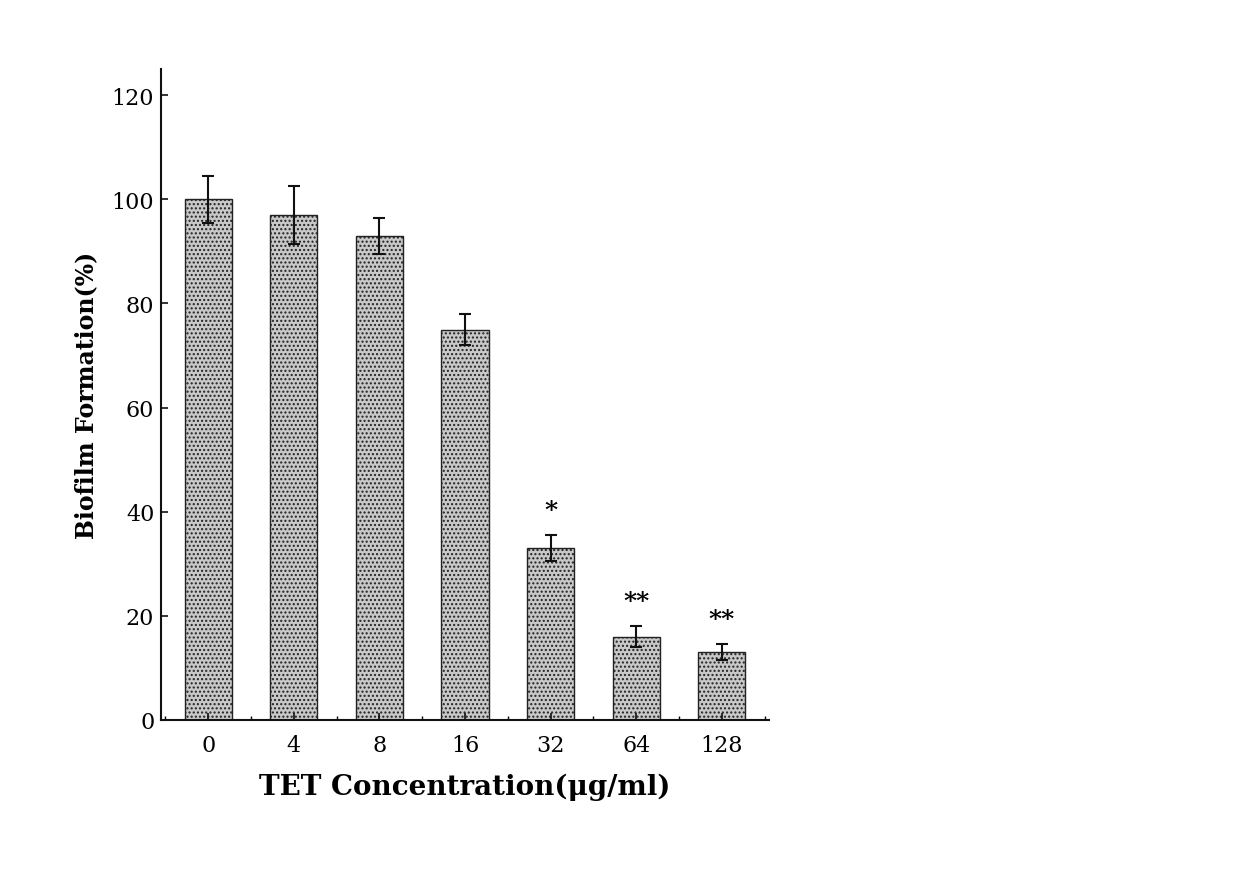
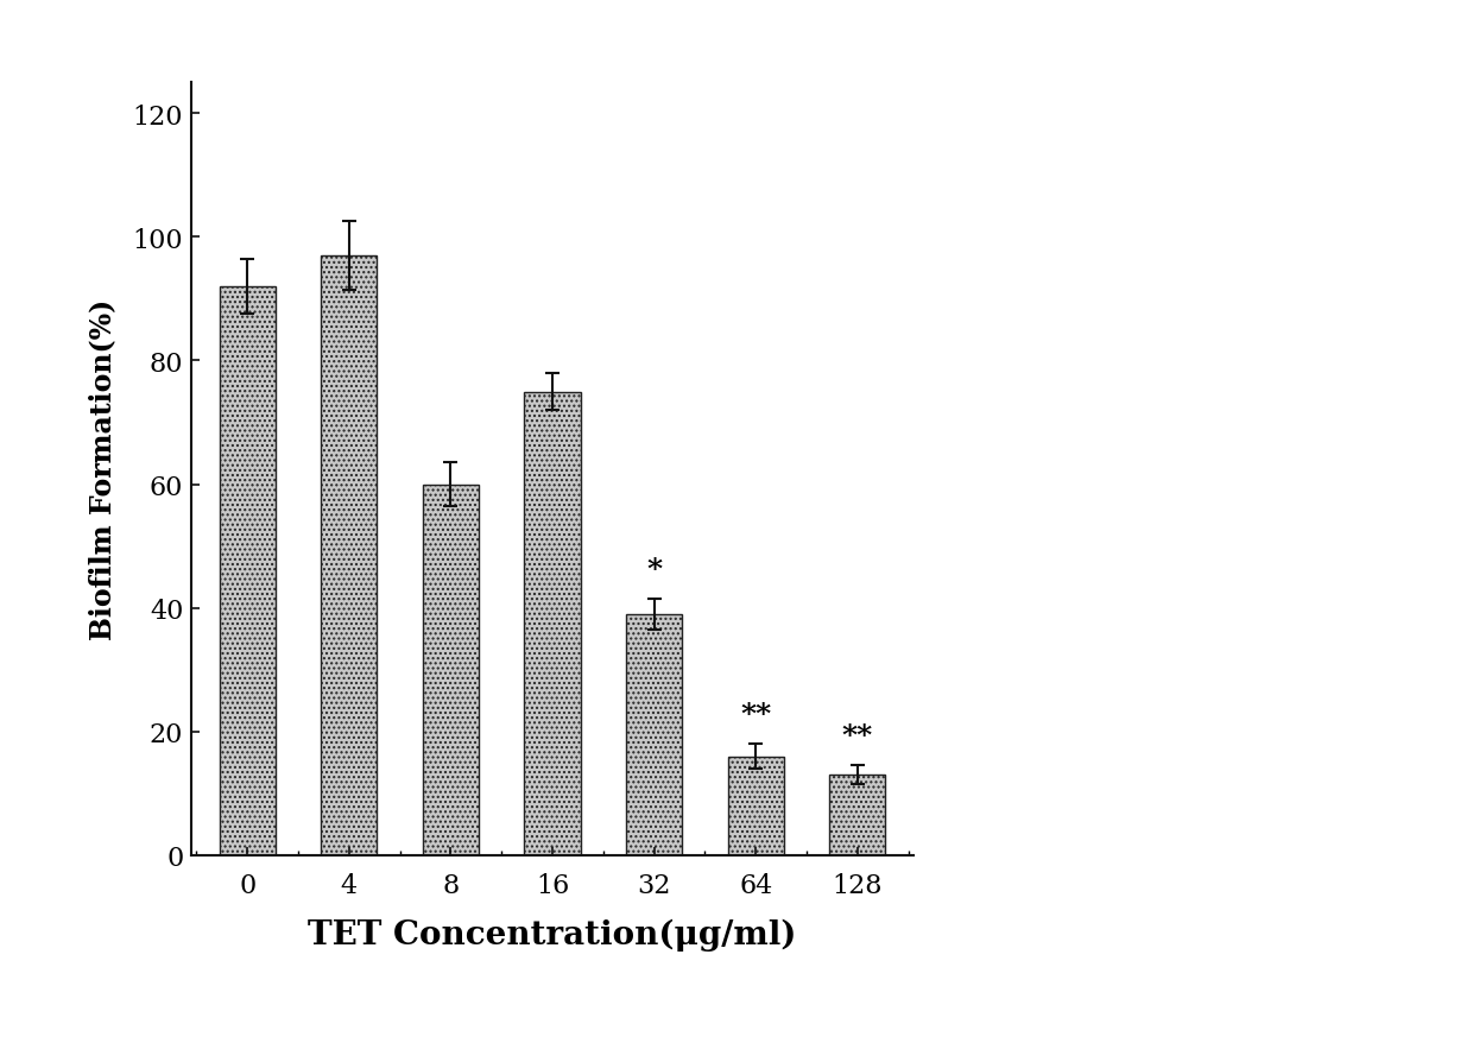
0: 100 -> 92
8: 93 -> 60
32: 33 -> 39
